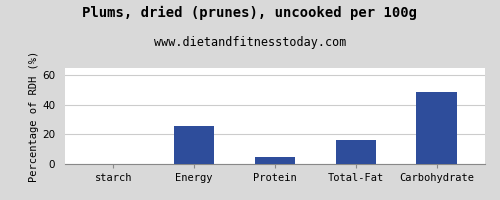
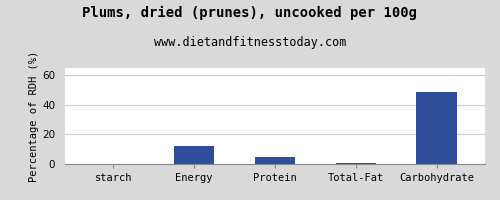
Energy: 26 -> 12
Total-Fat: 16 -> 1
